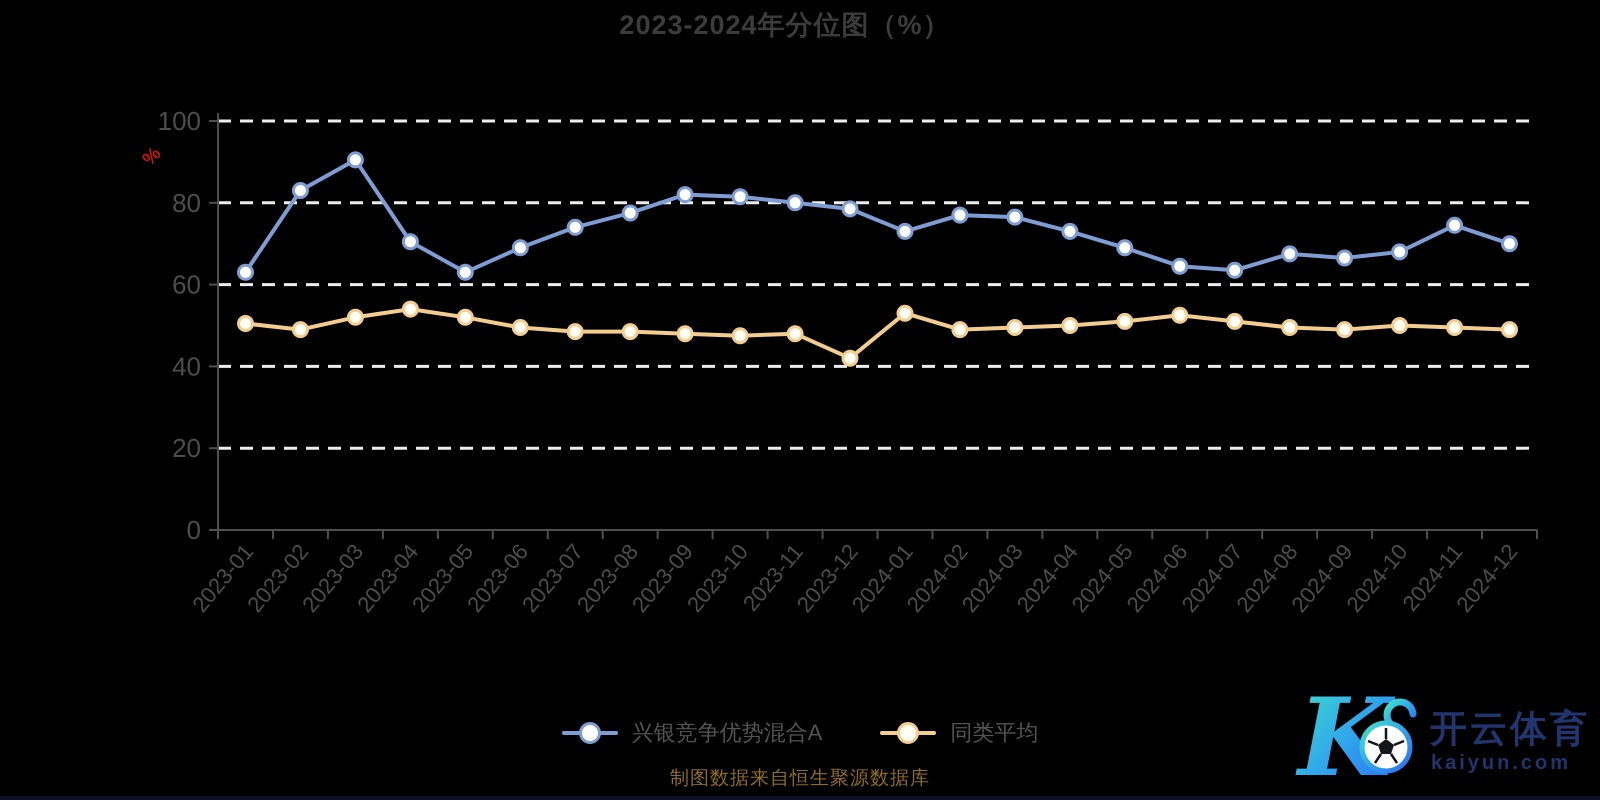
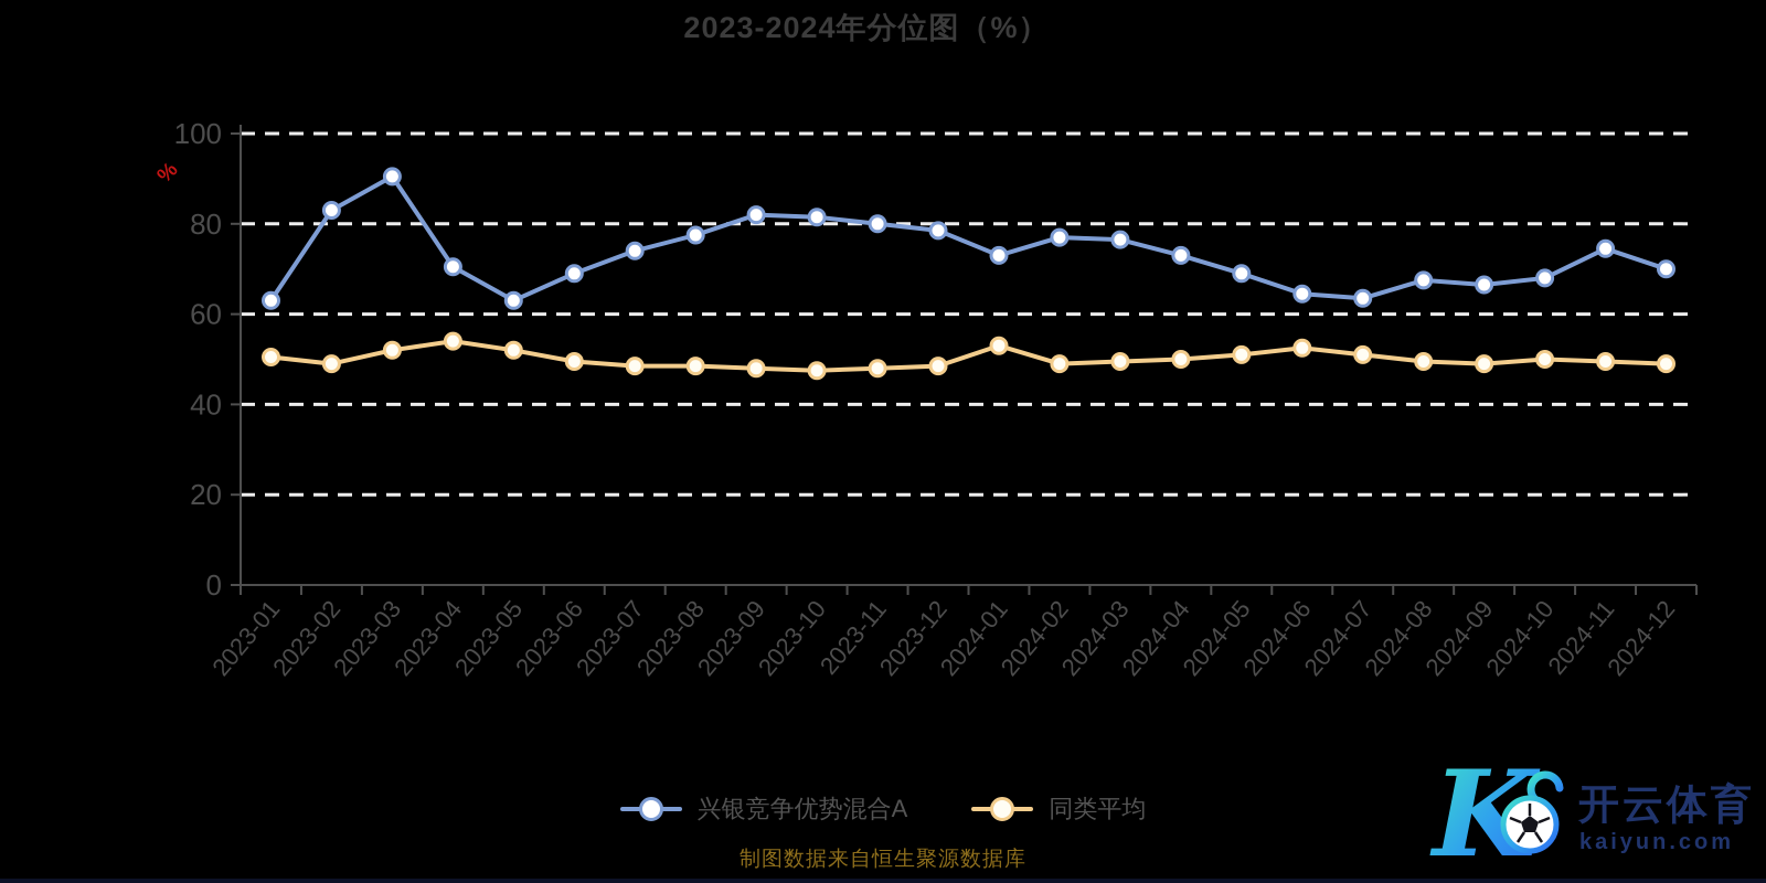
同类平均/2023-12: 42 -> 48
